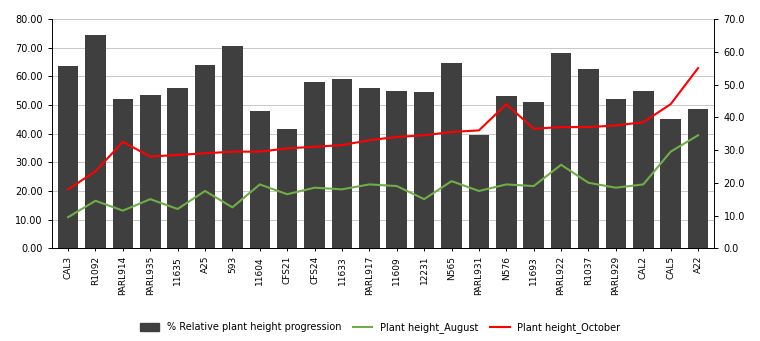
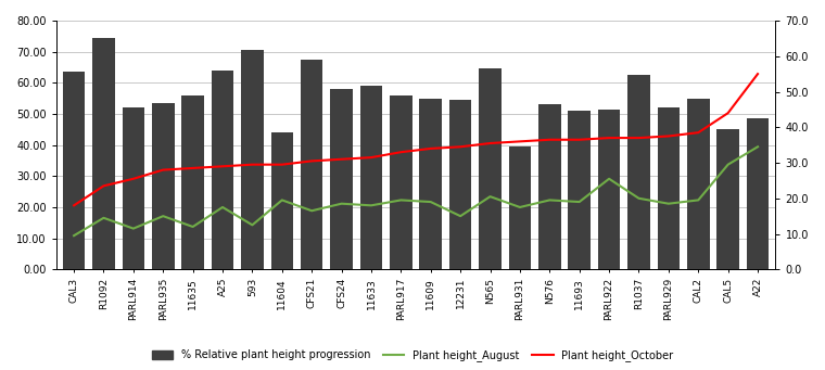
Plant height_October/PARL914: 32.5 -> 25.5
% Relative plant height progression/11604: 48.0 -> 44.0
% Relative plant height progression/CFS21: 41.5 -> 67.5
Plant height_October/N576: 44.0 -> 36.5
% Relative plant height progression/PARL922: 68.0 -> 51.5
